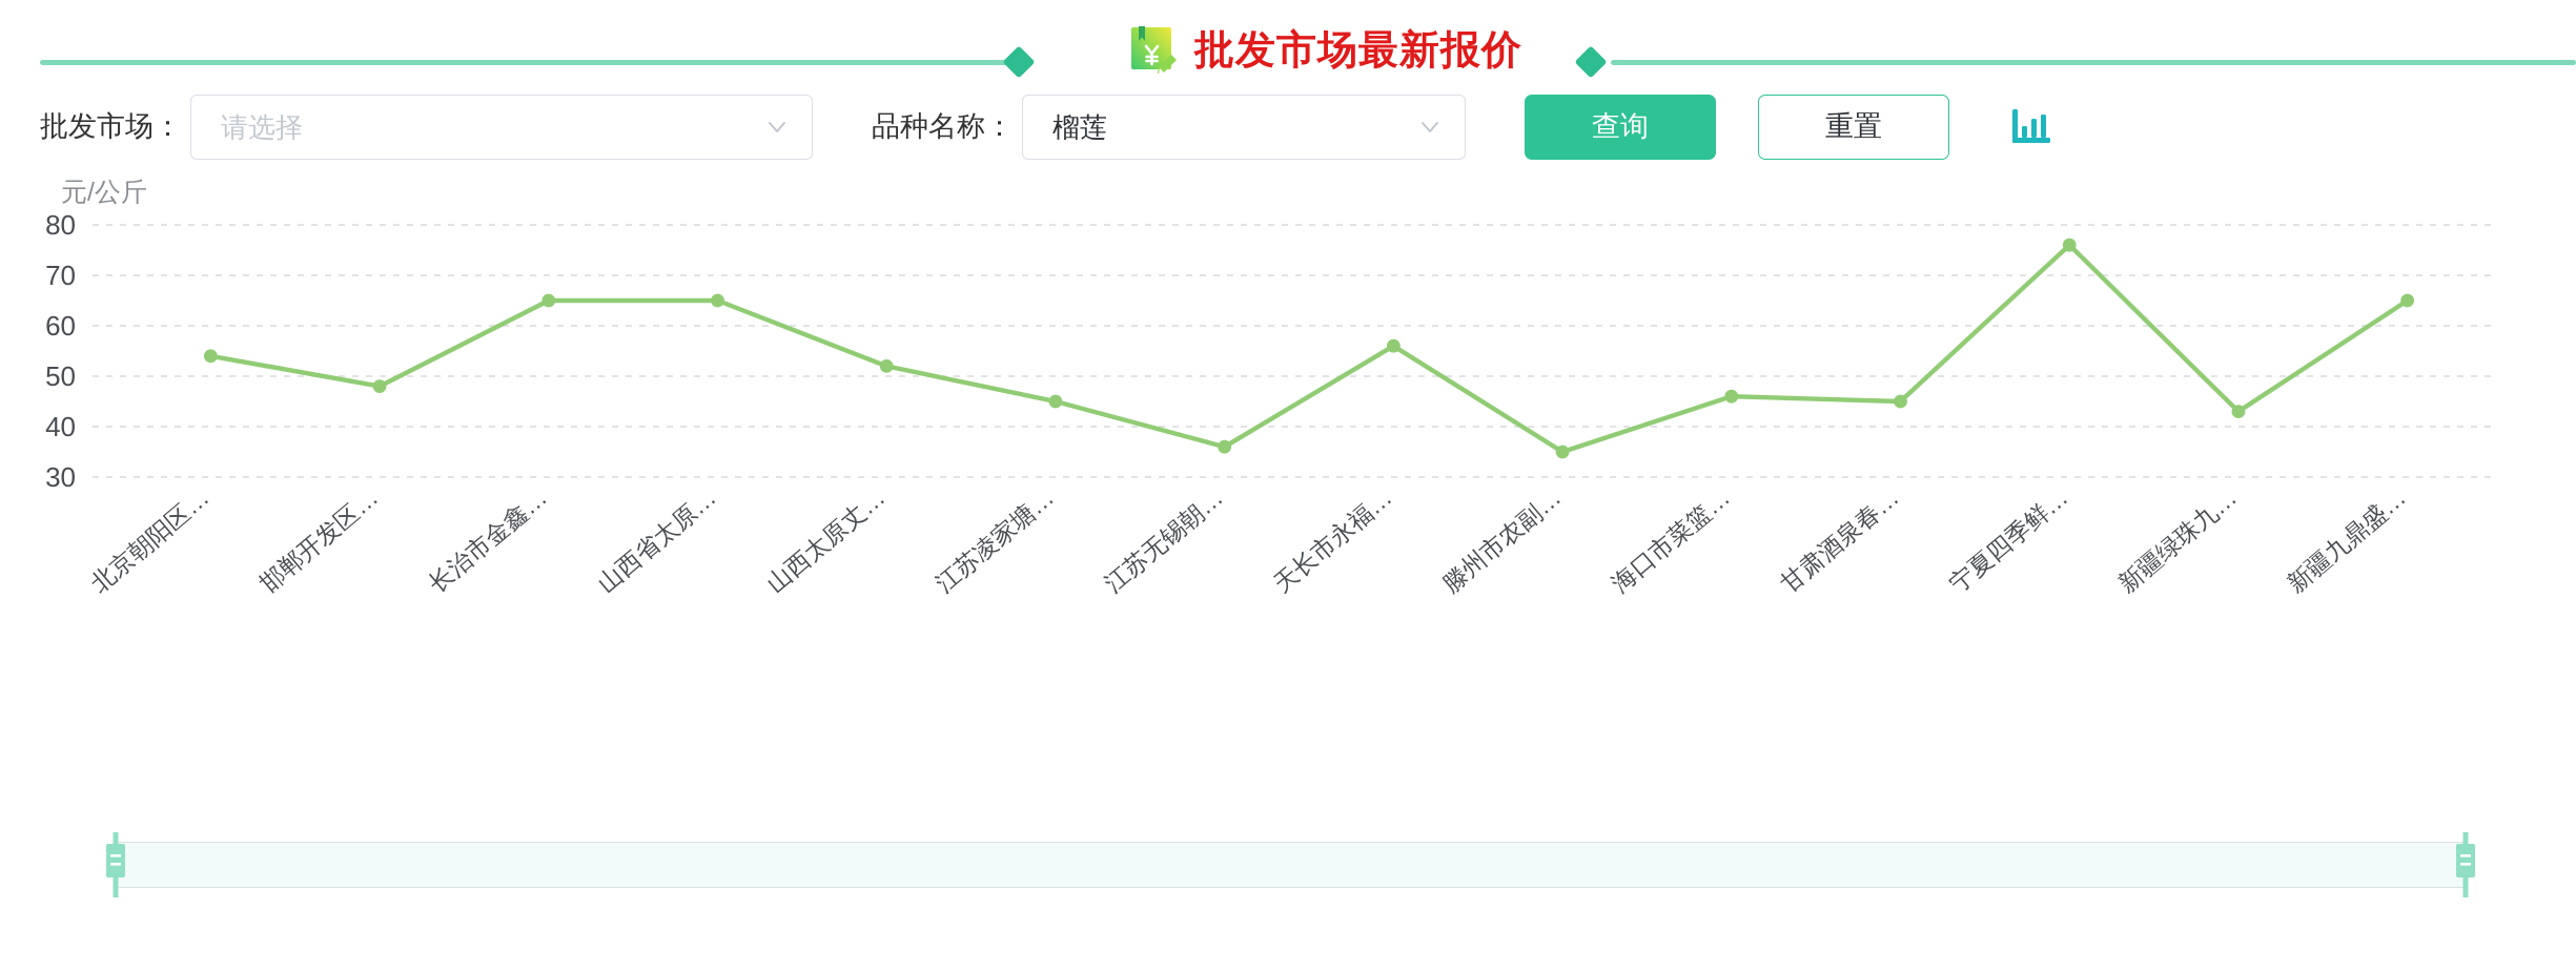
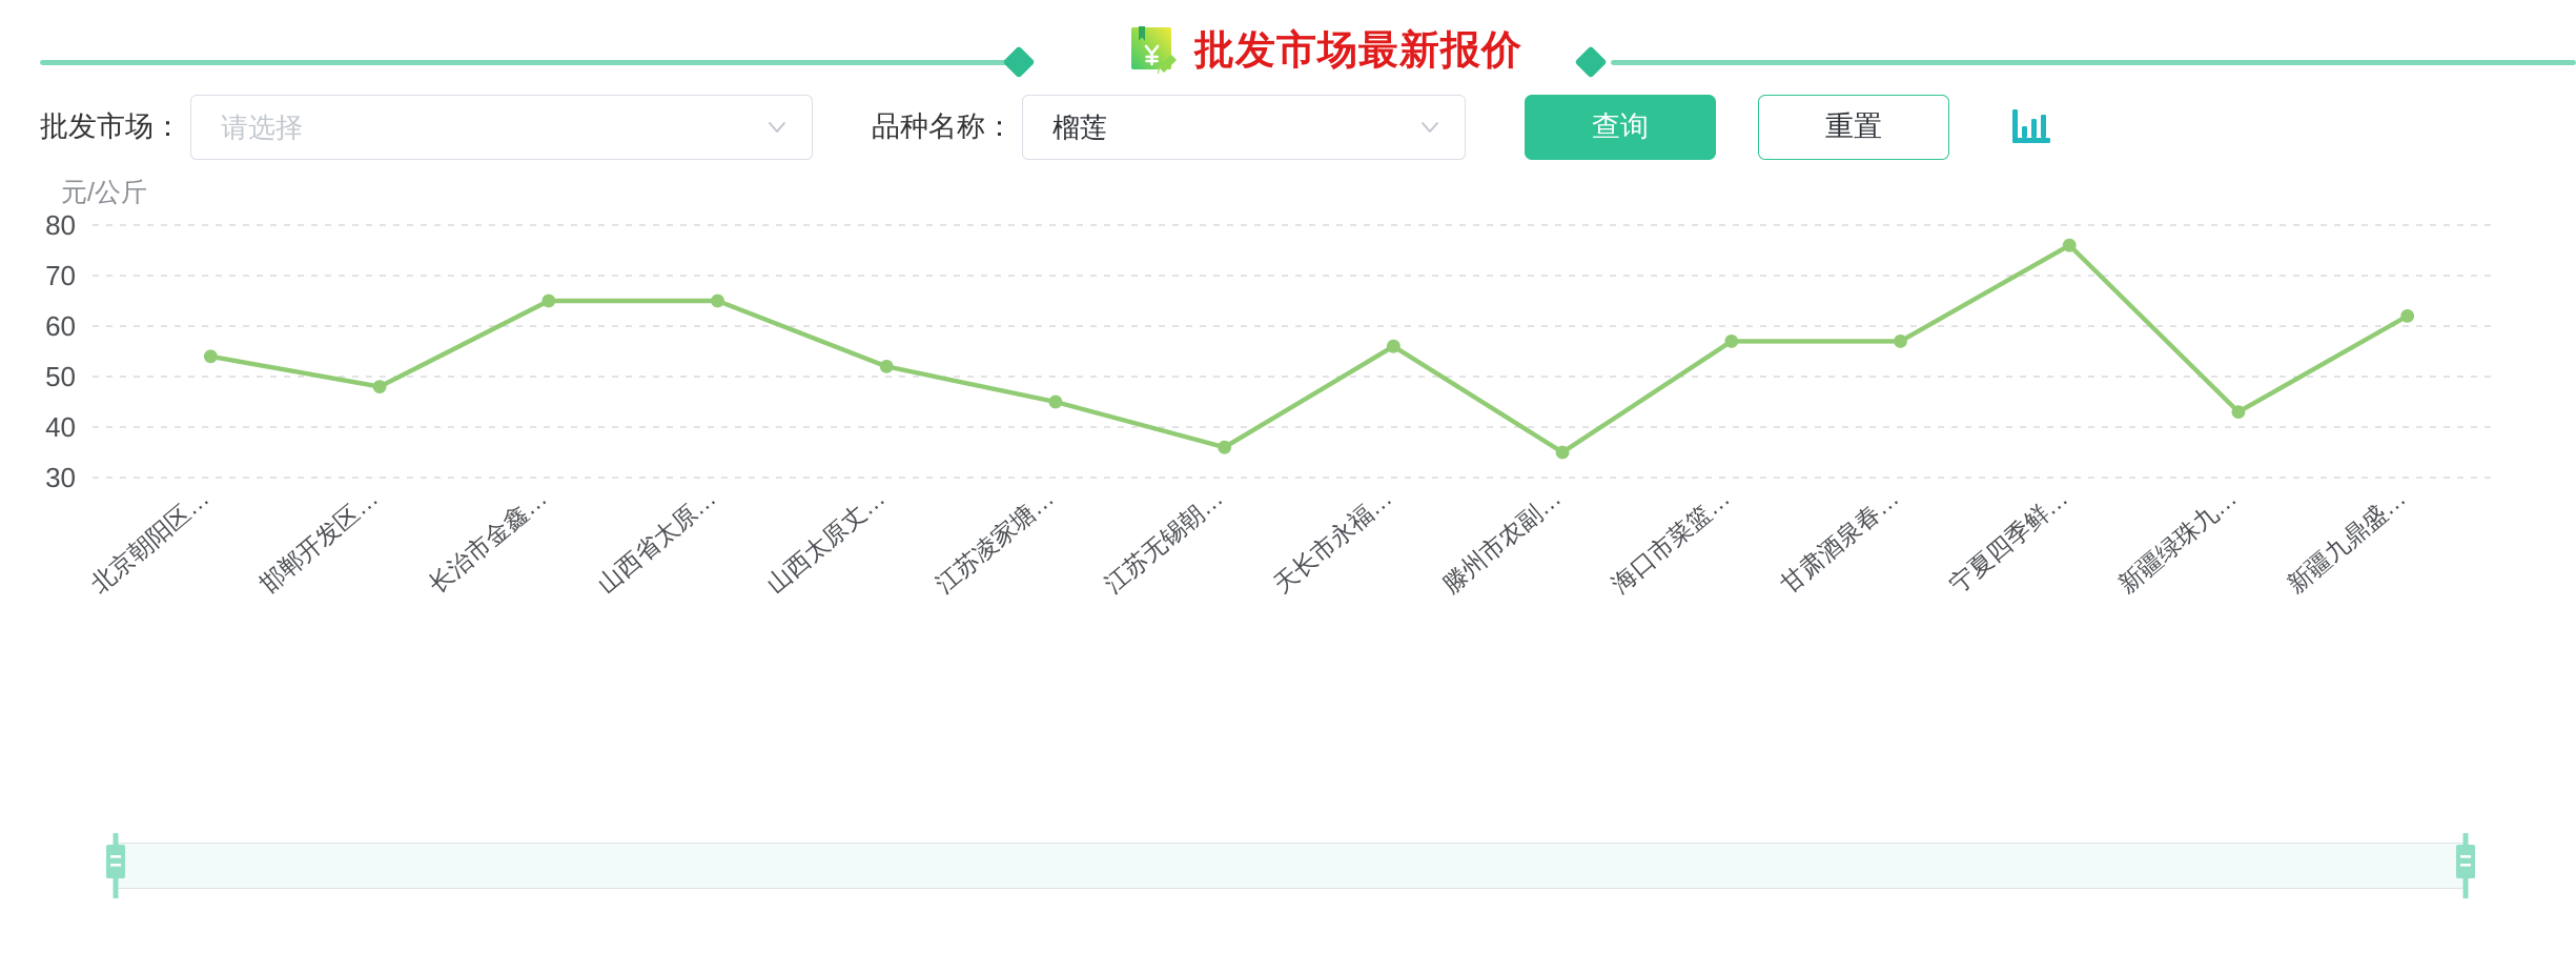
海口市菜篮…: 46 -> 57
甘肃酒泉春…: 45 -> 57
新疆九鼎盛…: 65 -> 62
